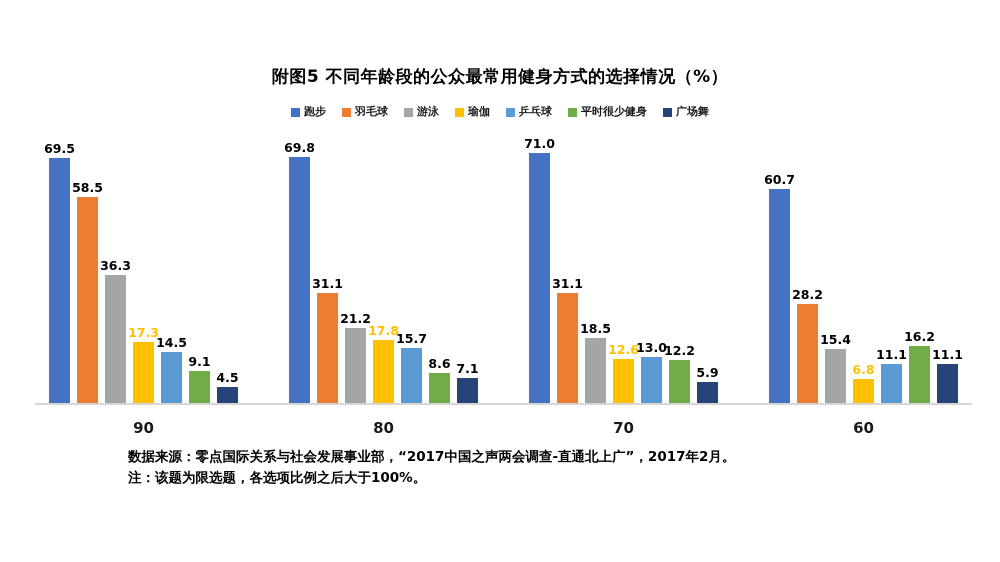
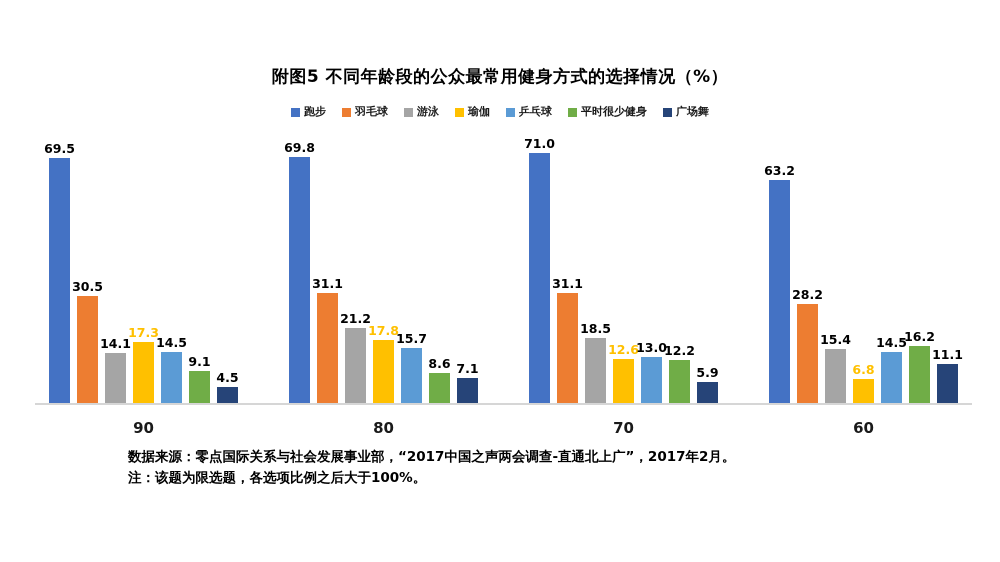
羽毛球/90: 58.5 -> 30.5
游泳/90: 36.3 -> 14.1
跑步/60: 60.7 -> 63.2
乒乓球/60: 11.1 -> 14.5
